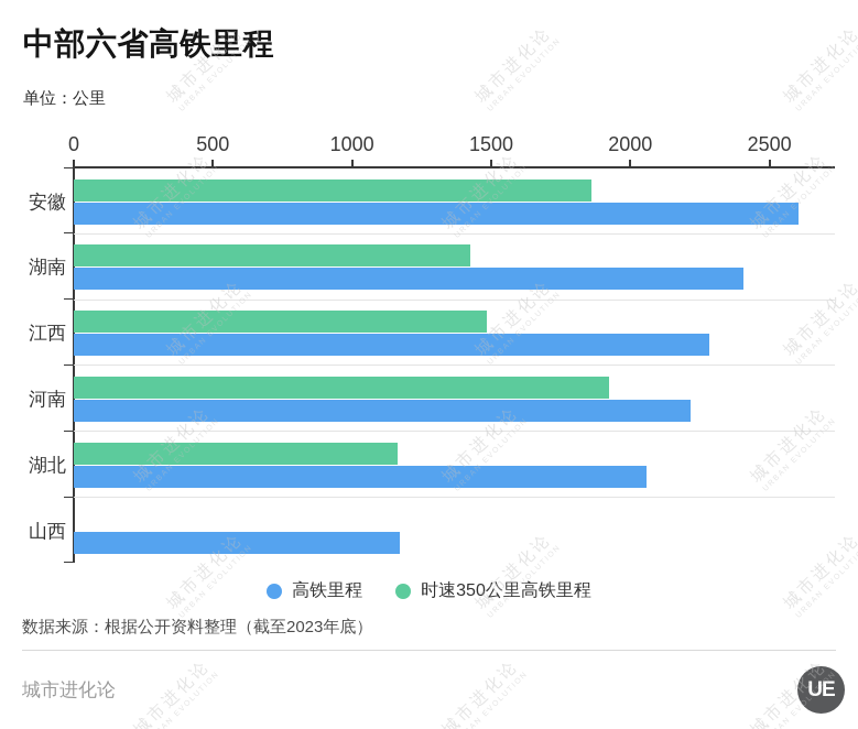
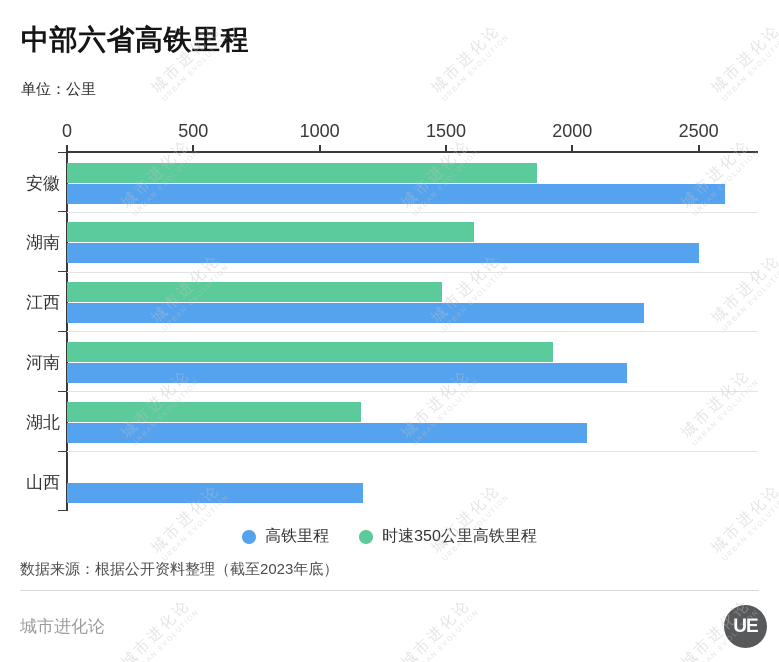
高铁里程/湖南: 2400 -> 2500
时速350公里高铁里程/湖南: 1420 -> 1610
